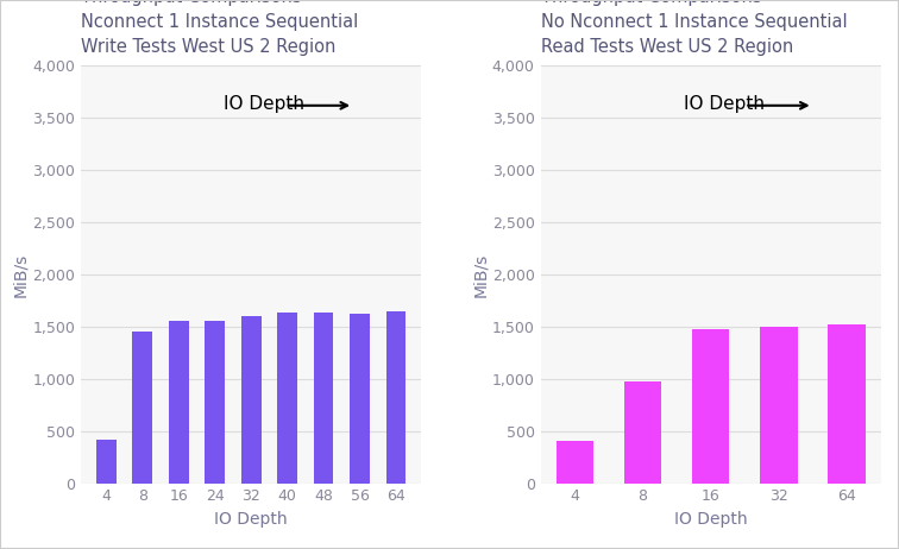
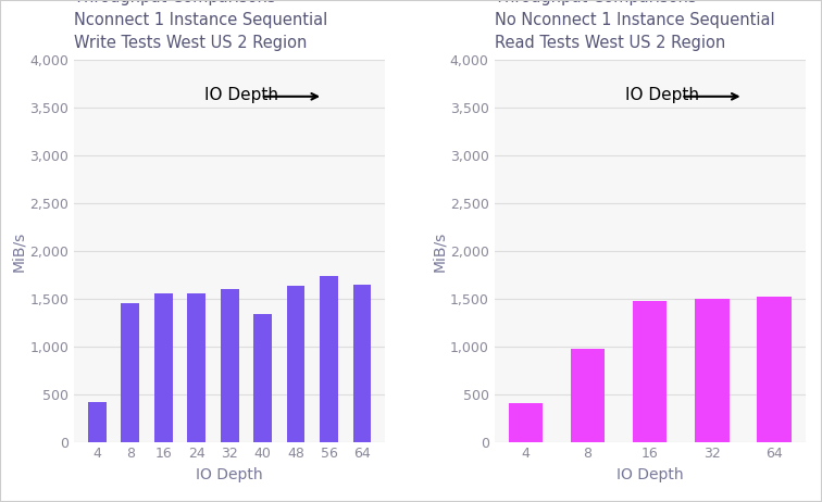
40: 1,640 -> 1,340
56: 1,620 -> 1,740
